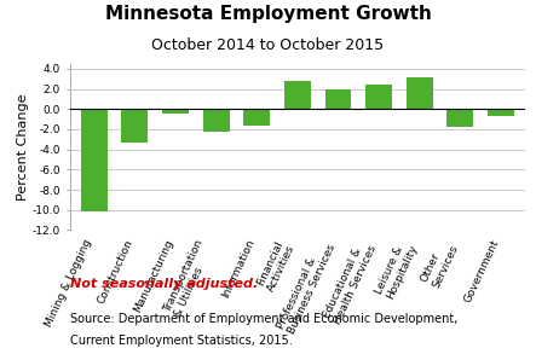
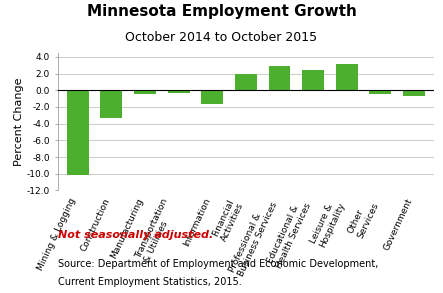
Transportation & Utilities: -2.2 -> -0.3
Financial Activities: 2.8 -> 2.0
Professional & Business Services: 2.0 -> 2.9
Other Services: -1.8 -> -0.5
